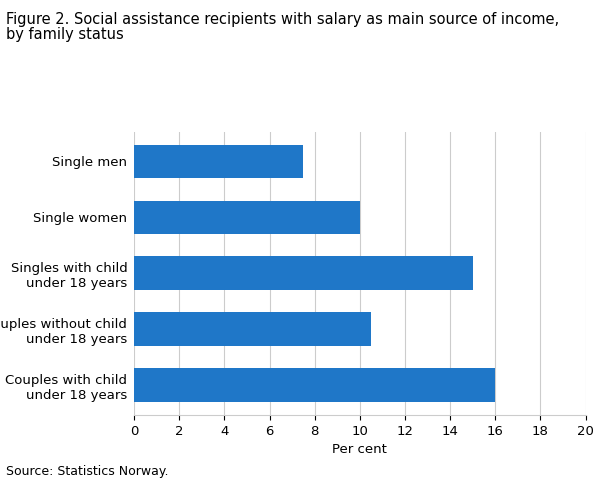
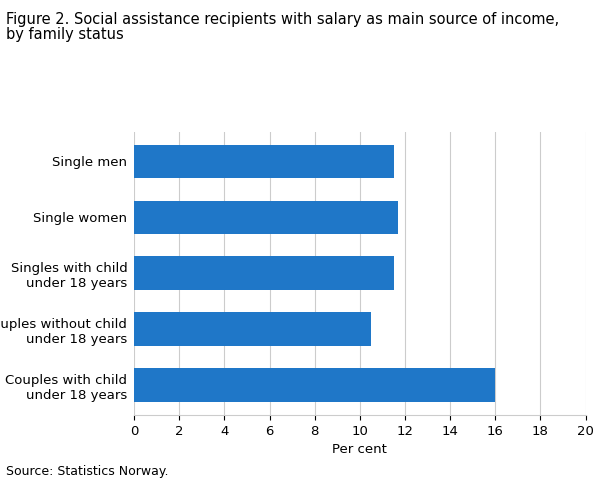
Single men: 7.5 -> 11.5
Single women: 10.0 -> 11.7
Singles with child under 18 years: 15.0 -> 11.5
